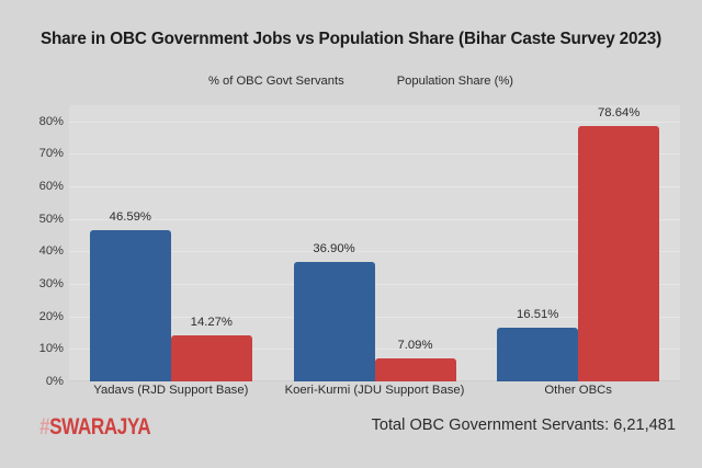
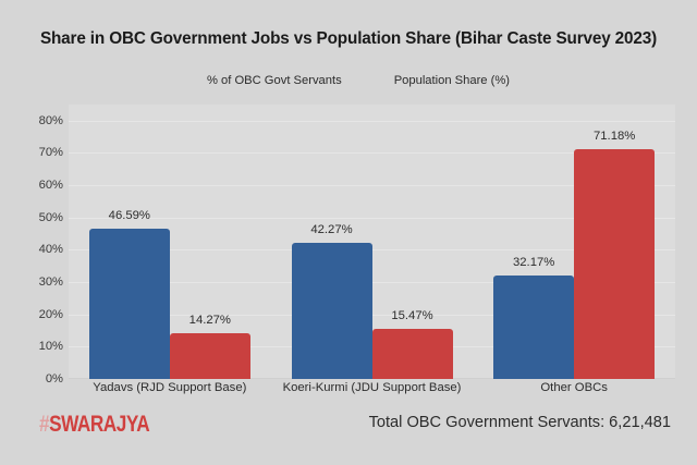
% of OBC Govt Servants/Koeri-Kurmi (JDU Support Base): 36.90% -> 42.27%
Population Share (%)/Koeri-Kurmi (JDU Support Base): 7.09% -> 15.47%
% of OBC Govt Servants/Other OBCs: 16.51% -> 32.17%
Population Share (%)/Other OBCs: 78.64% -> 71.18%
